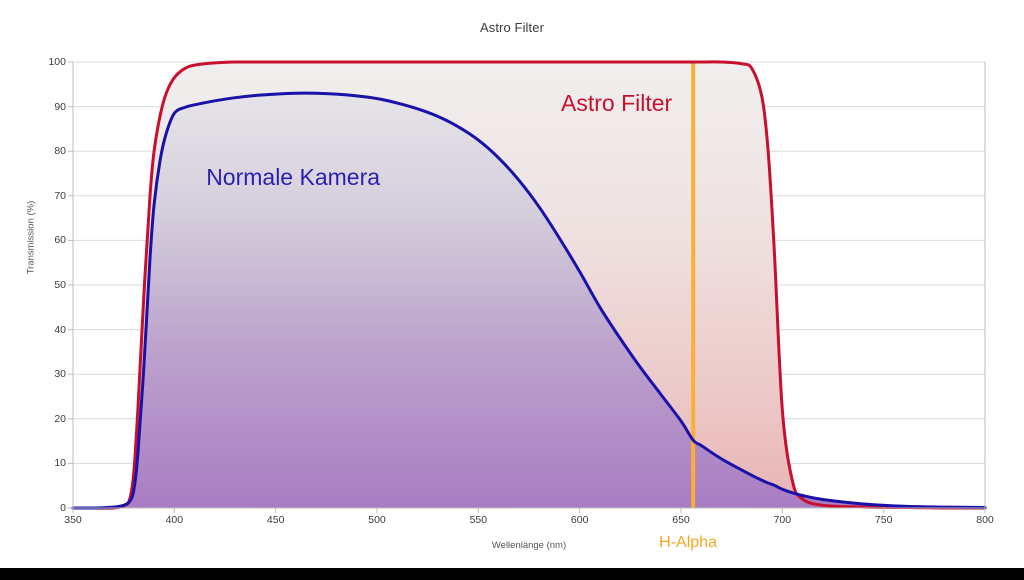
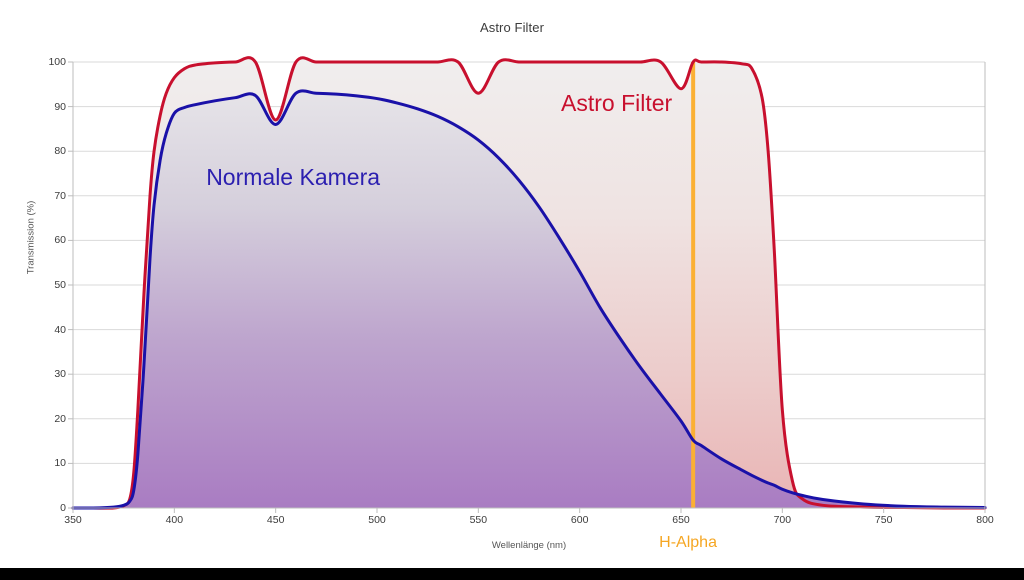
Astro Filter/450: 100 -> 87
Normale Kamera/450: 93 -> 86
Astro Filter/550: 100 -> 93
Astro Filter/650: 100 -> 94
